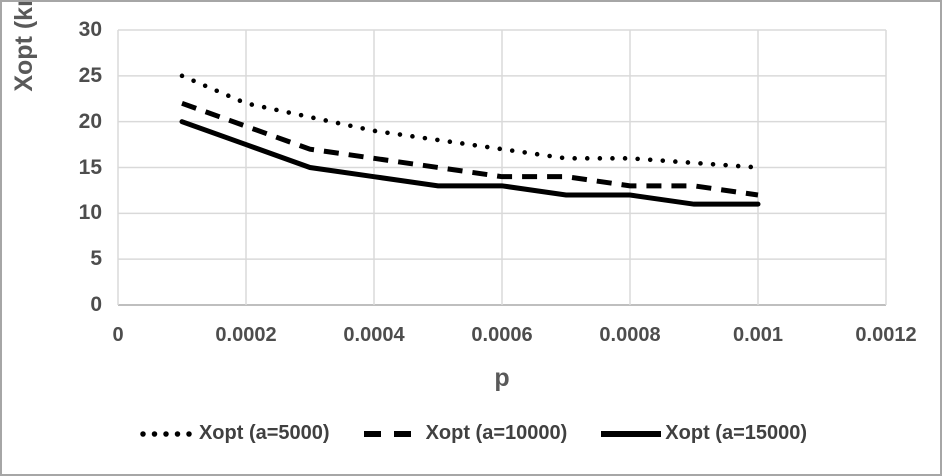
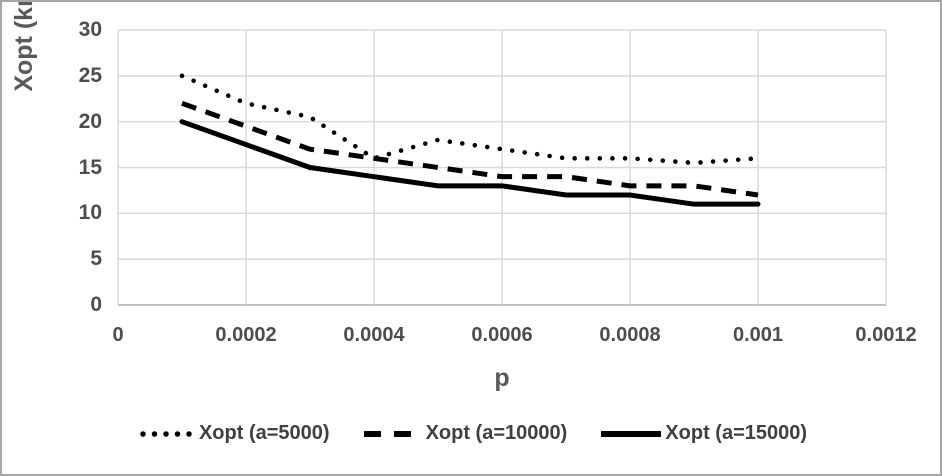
Xopt (a=5000)/0.0004: 19 -> 16
Xopt (a=5000)/0.001: 15 -> 16
